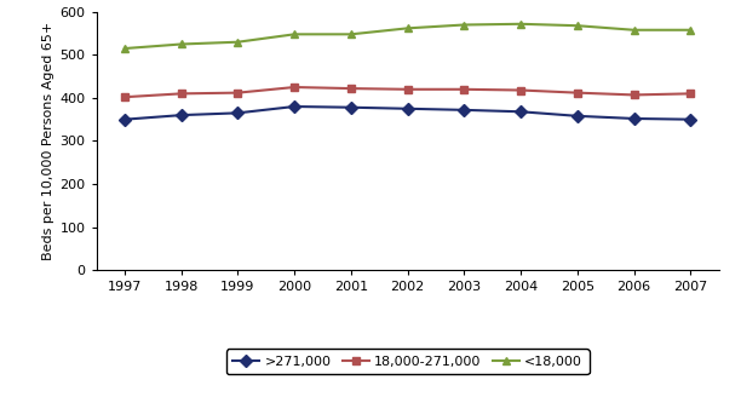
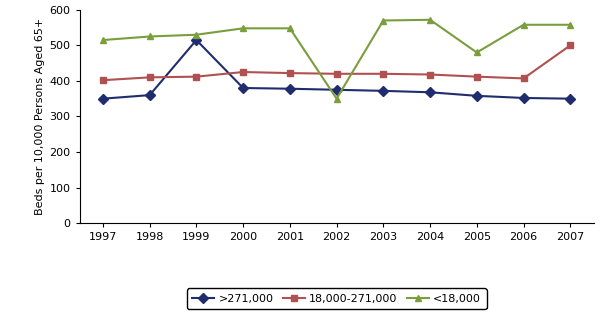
>271,000/1999: 365 -> 515
<18,000/2002: 562 -> 350
<18,000/2005: 568 -> 480
18,000-271,000/2007: 410 -> 500
